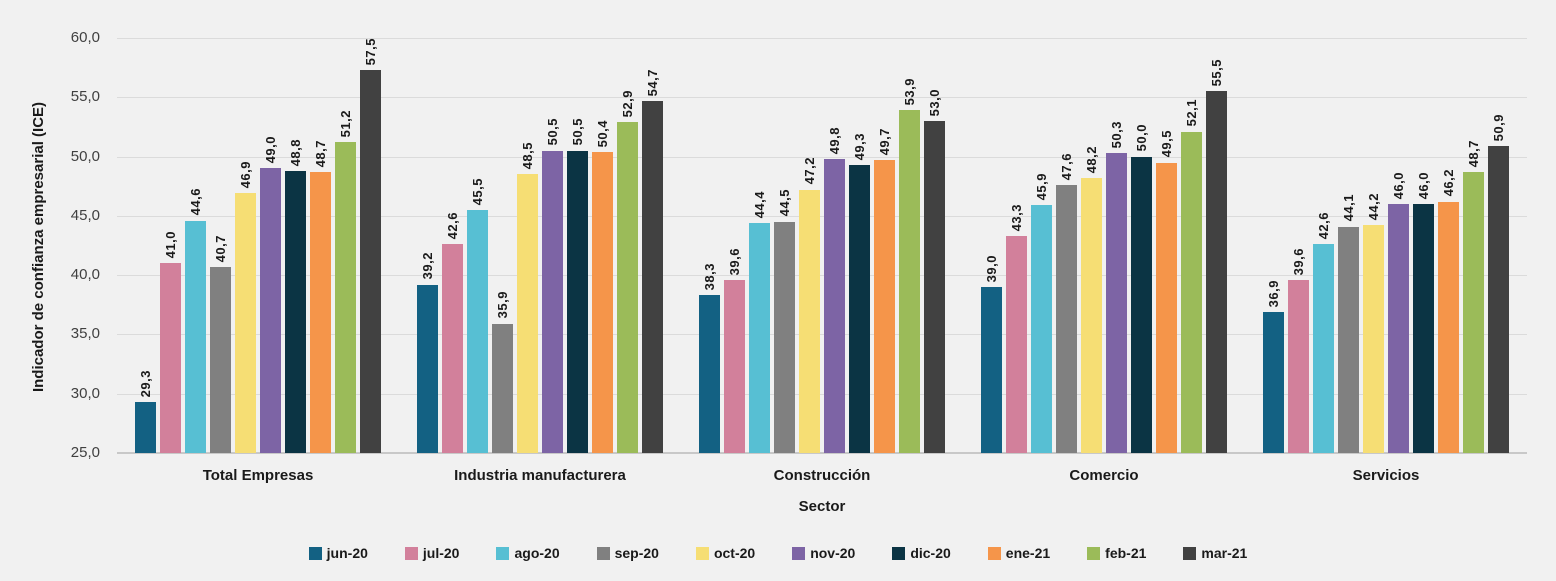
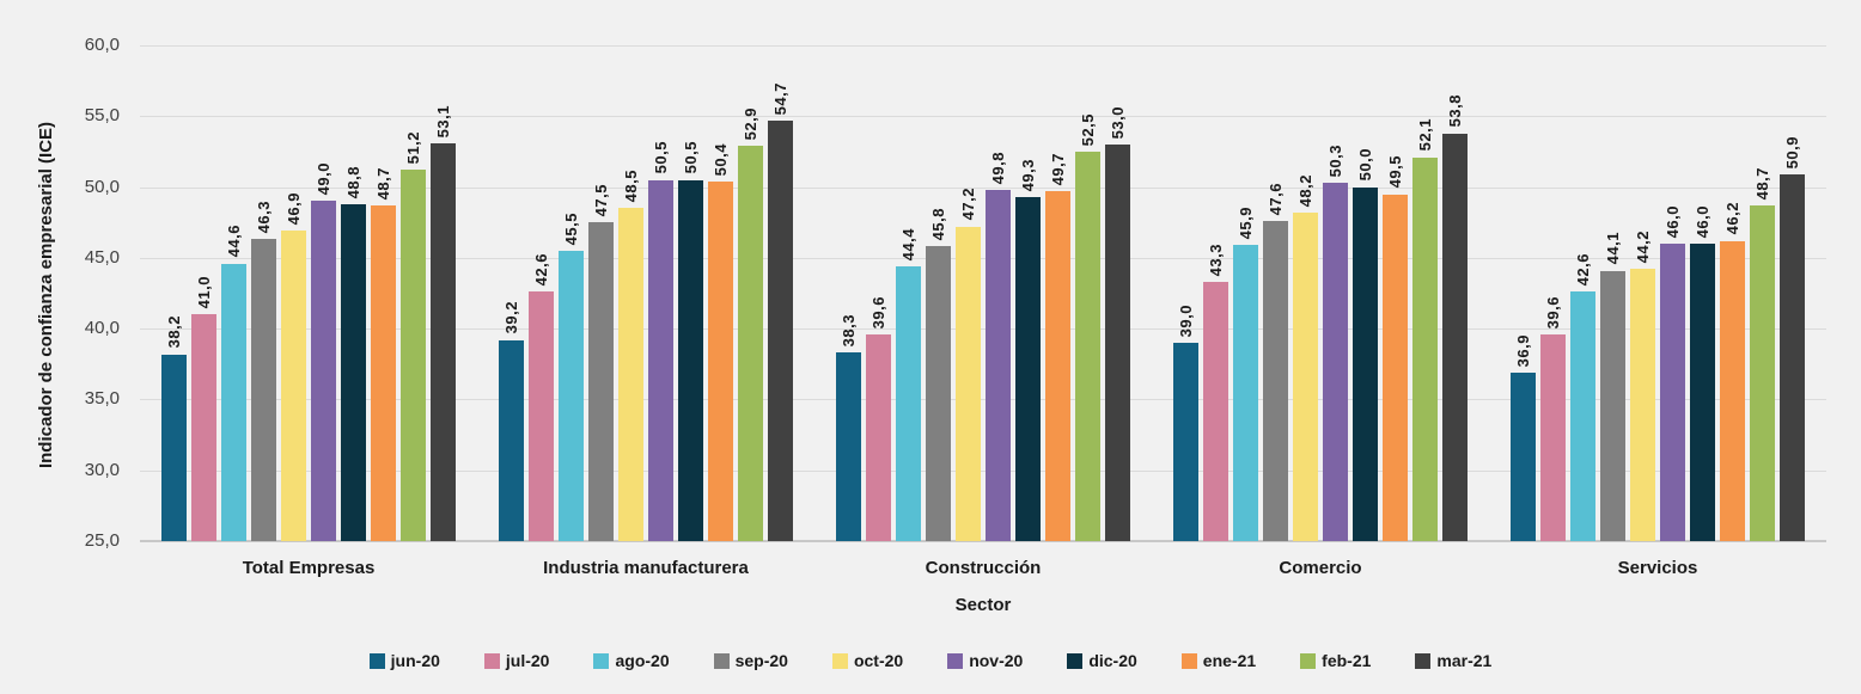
jun-20/Total Empresas: 29,3 -> 38,2
sep-20/Total Empresas: 40,7 -> 46,3
mar-21/Total Empresas: 57,5 -> 53,1
sep-20/Industria manufacturera: 35,9 -> 47,5
sep-20/Construcción: 44,5 -> 45,8
feb-21/Construcción: 53,9 -> 52,5
mar-21/Comercio: 55,5 -> 53,8
